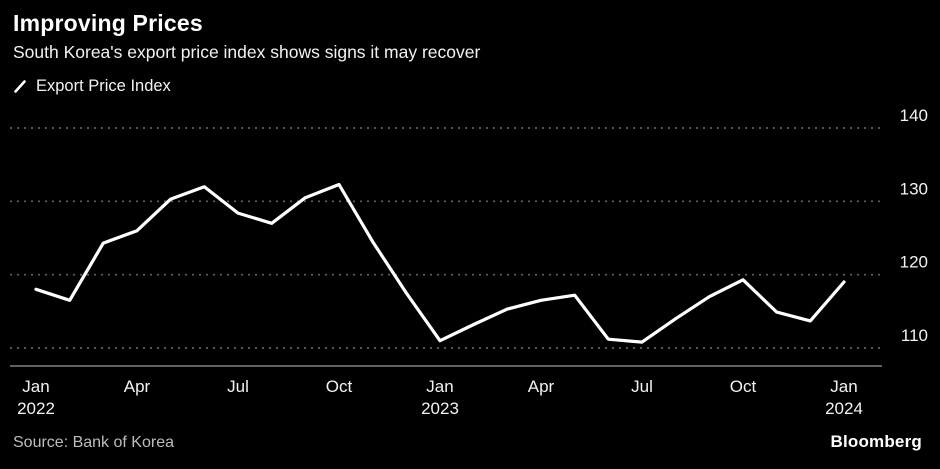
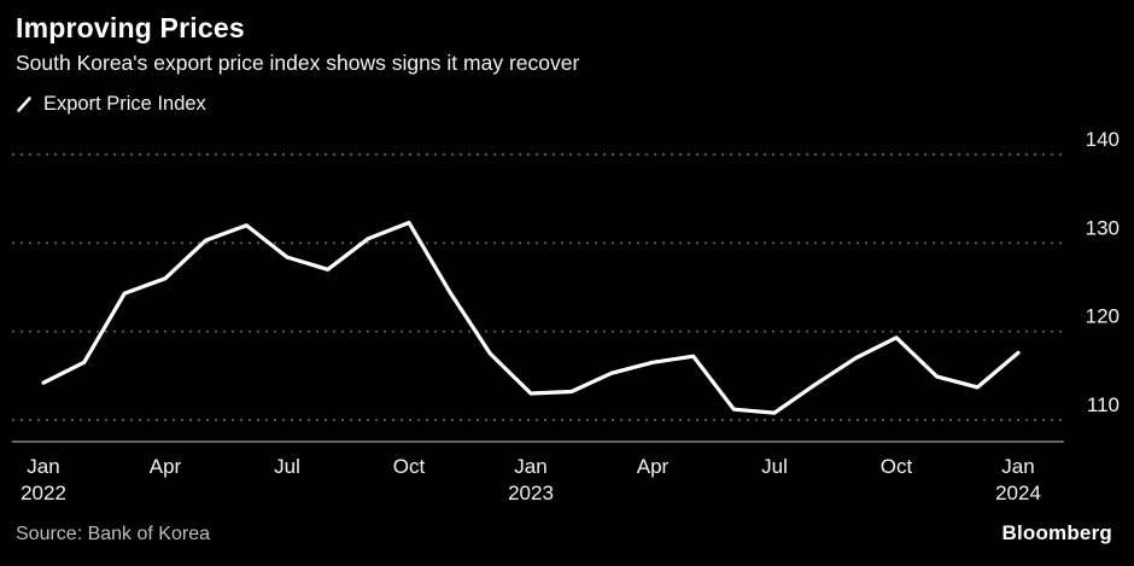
Jan 2022: 118 -> 114
Jan 2023: 111 -> 113
Jan 2024: 119 -> 118
